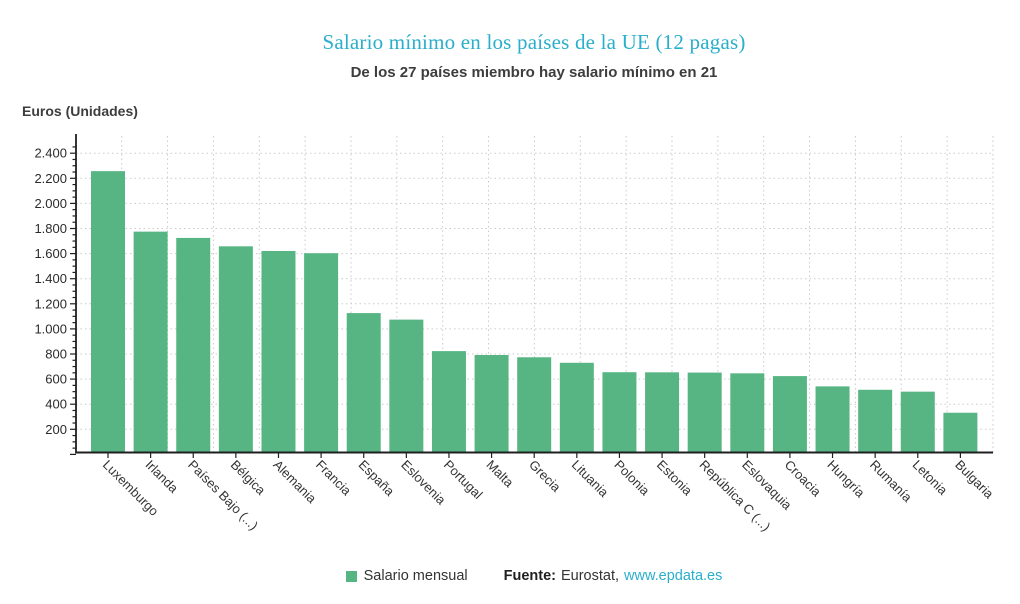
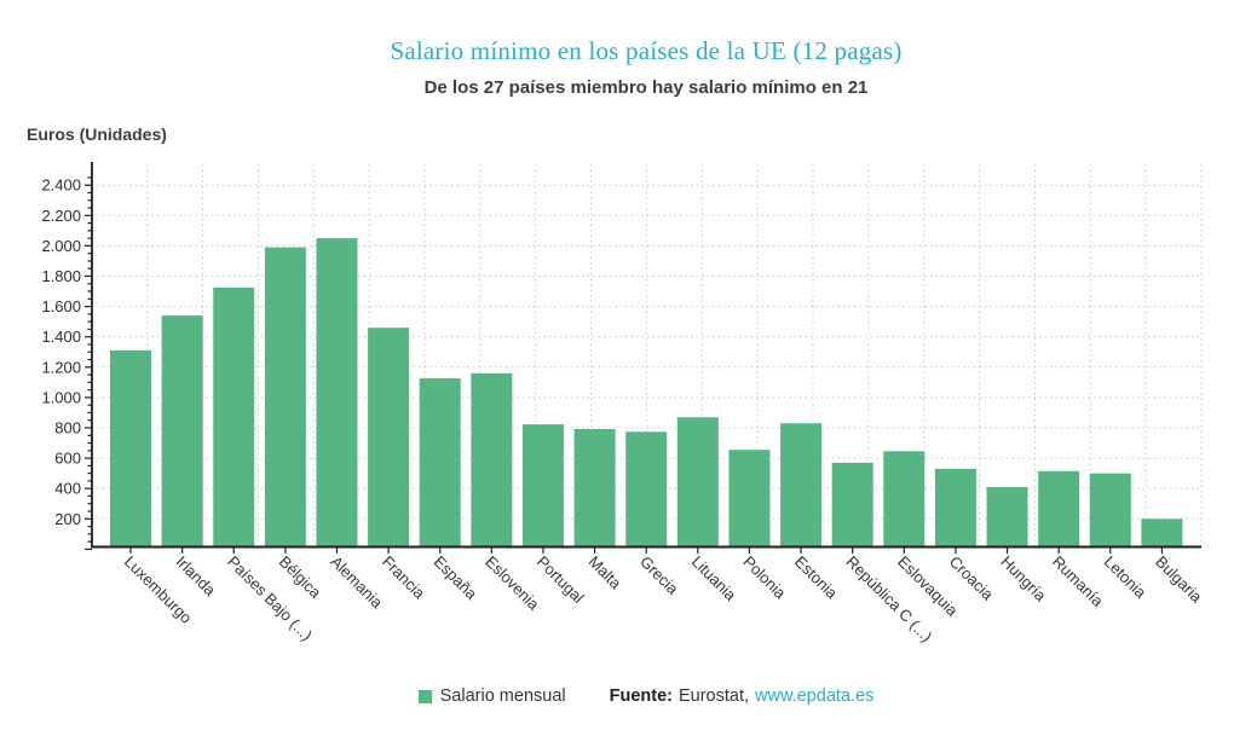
Luxemburgo: 2260 -> 1310
Irlanda: 1780 -> 1540
Bélgica: 1660 -> 1990
Alemania: 1620 -> 2050
Francia: 1600 -> 1460
Eslovenia: 1070 -> 1160
Lituania: 730 -> 870
Estonia: 650 -> 830
República C (...): 650 -> 570
Croacia: 620 -> 530
Hungría: 540 -> 410
Bulgaria: 330 -> 200
